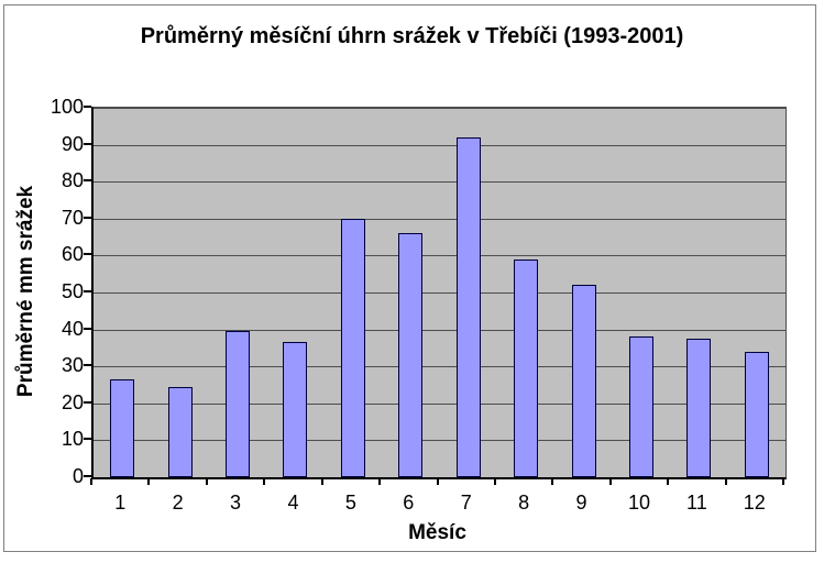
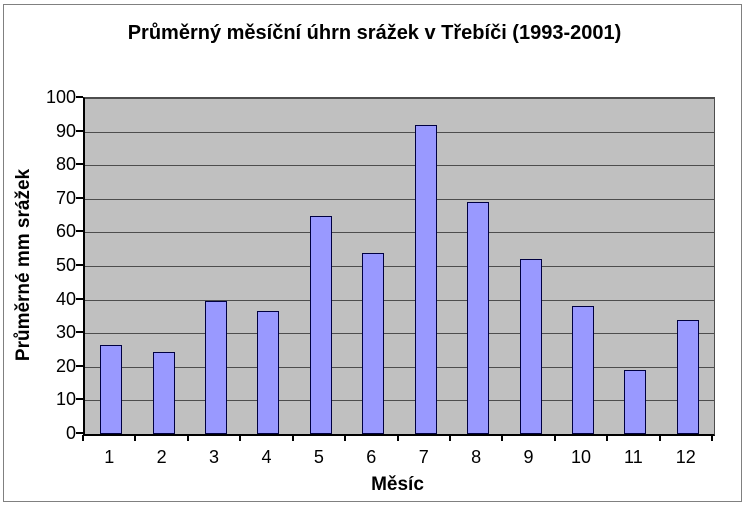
5: 70 -> 65
6: 66 -> 54
8: 59 -> 69
11: 38 -> 19
